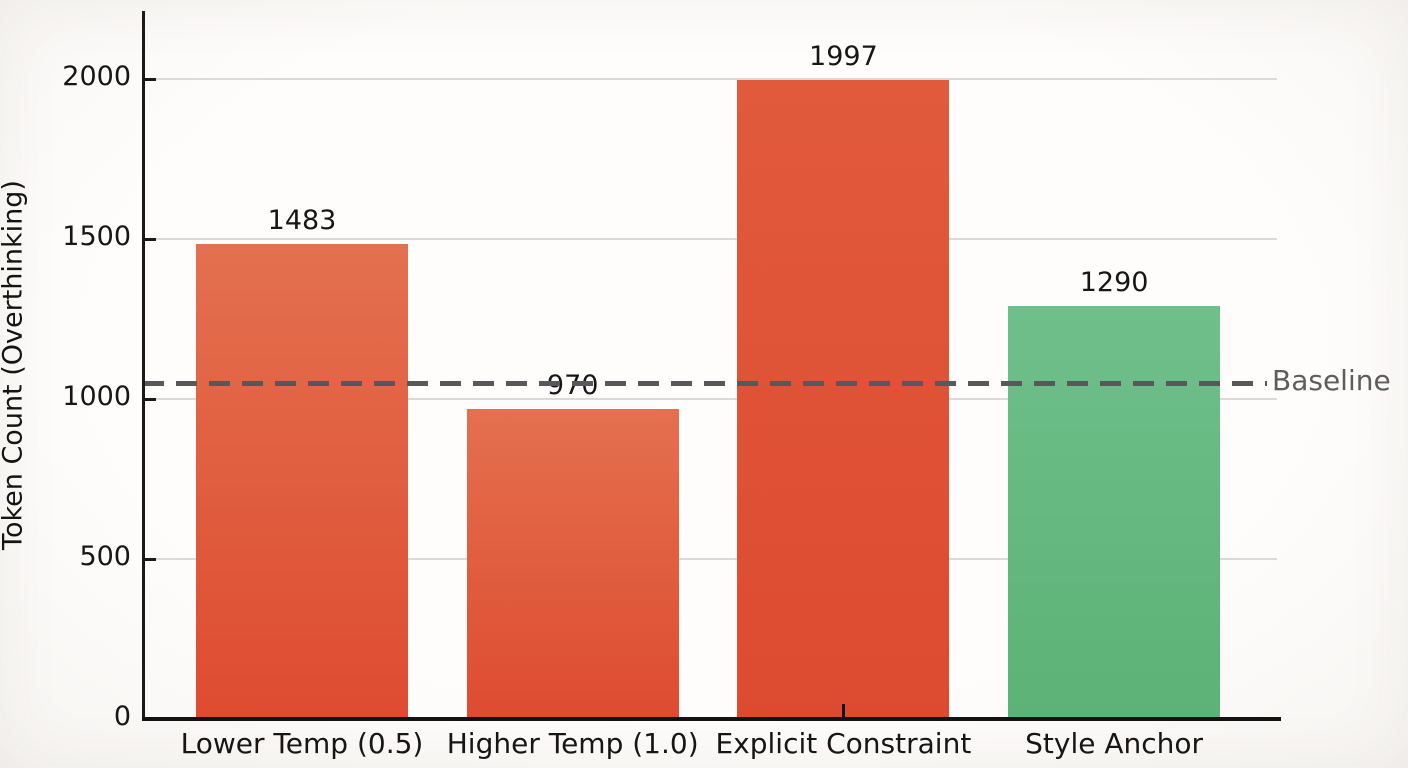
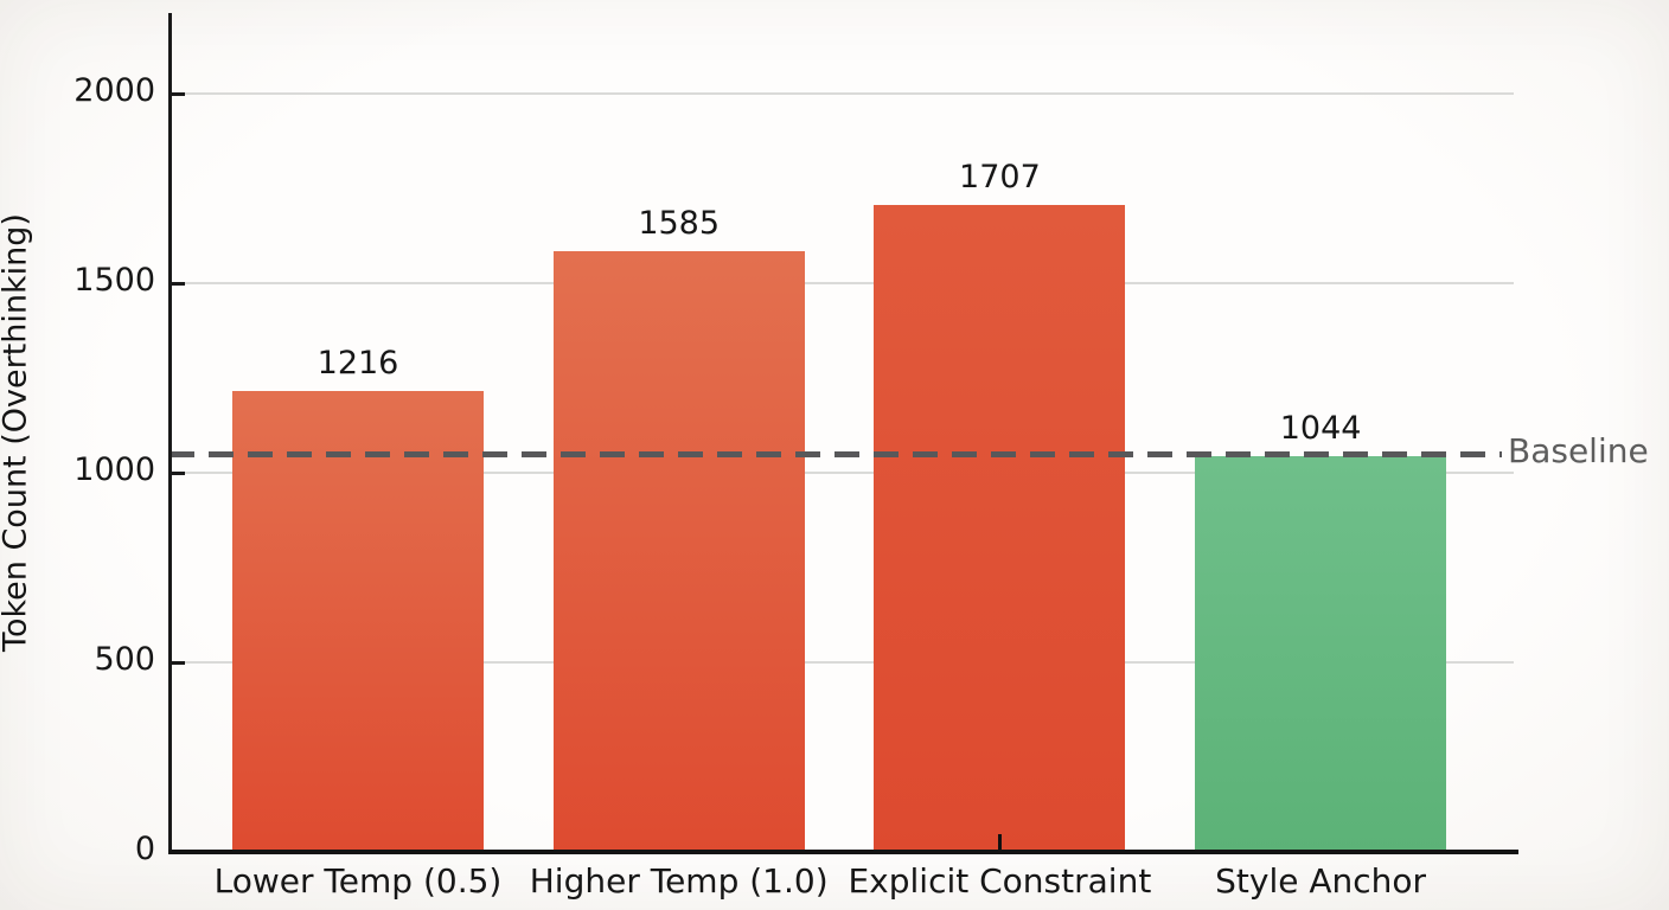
Lower Temp (0.5): 1483 -> 1216
Higher Temp (1.0): 970 -> 1585
Explicit Constraint: 1997 -> 1707
Style Anchor: 1290 -> 1044
